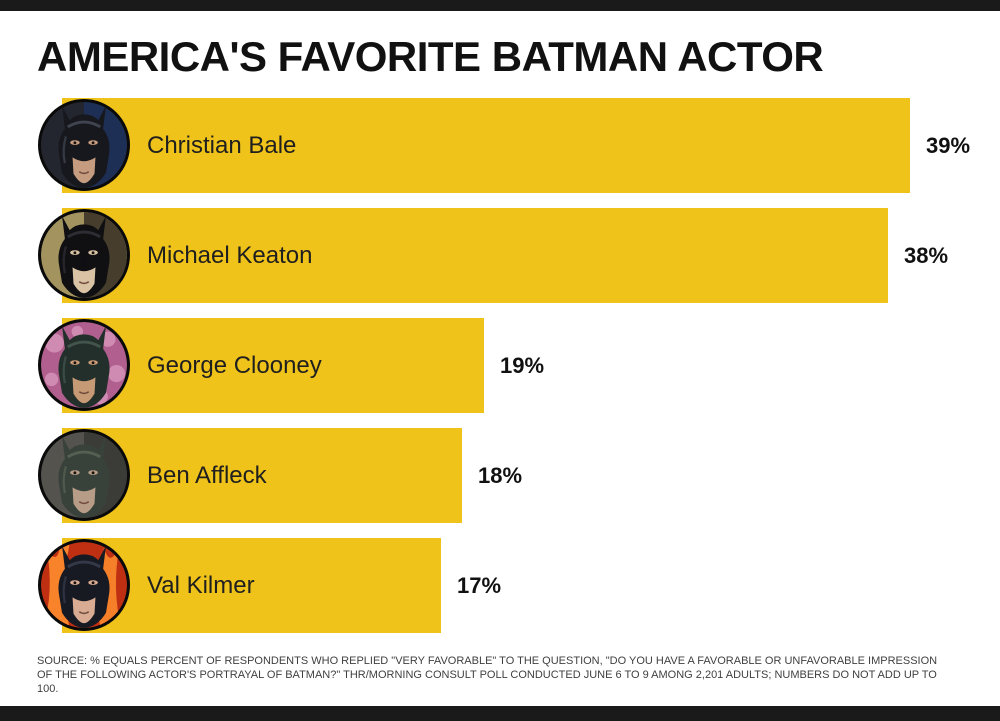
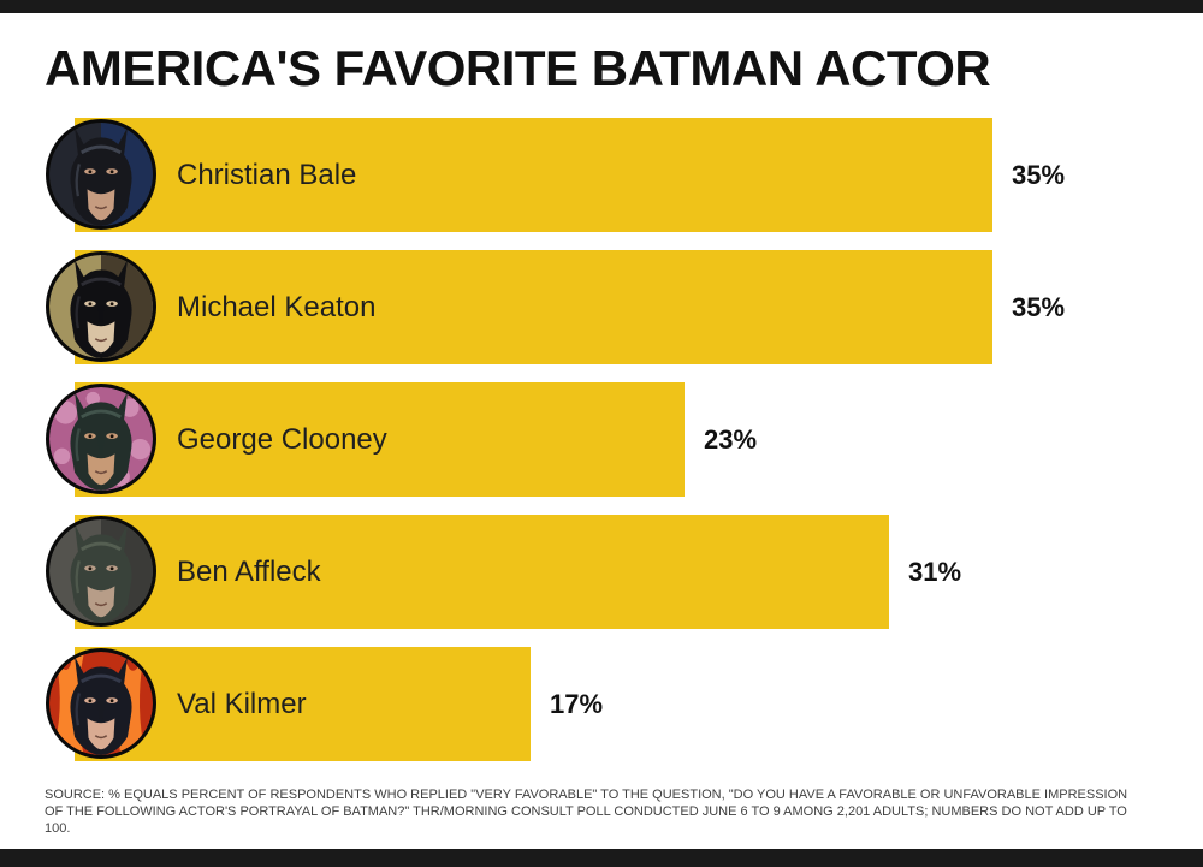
Christian Bale: 39% -> 35%
Michael Keaton: 38% -> 35%
George Clooney: 19% -> 23%
Ben Affleck: 18% -> 31%
